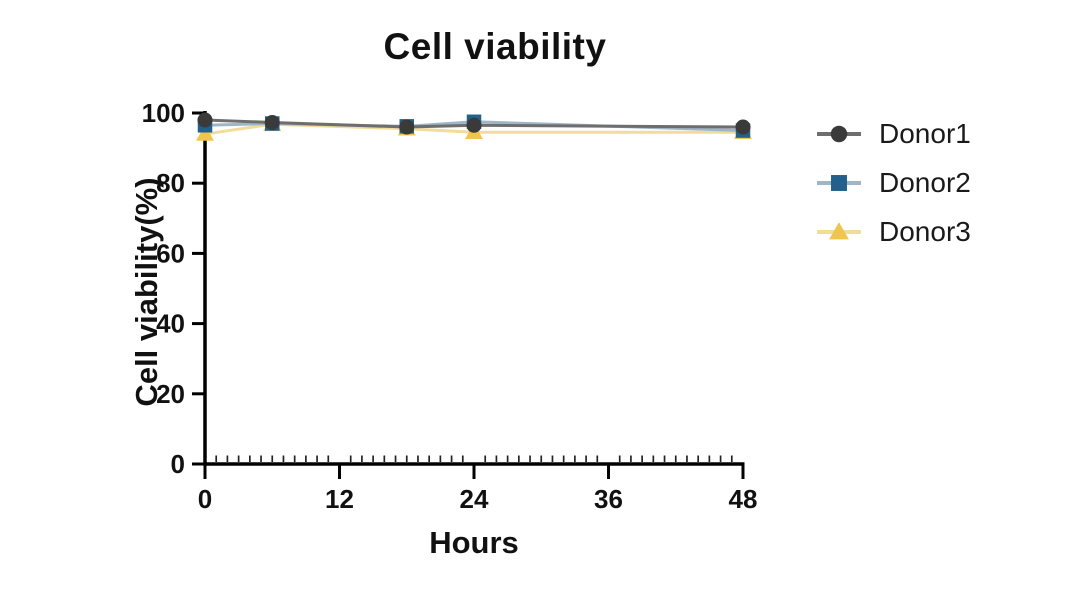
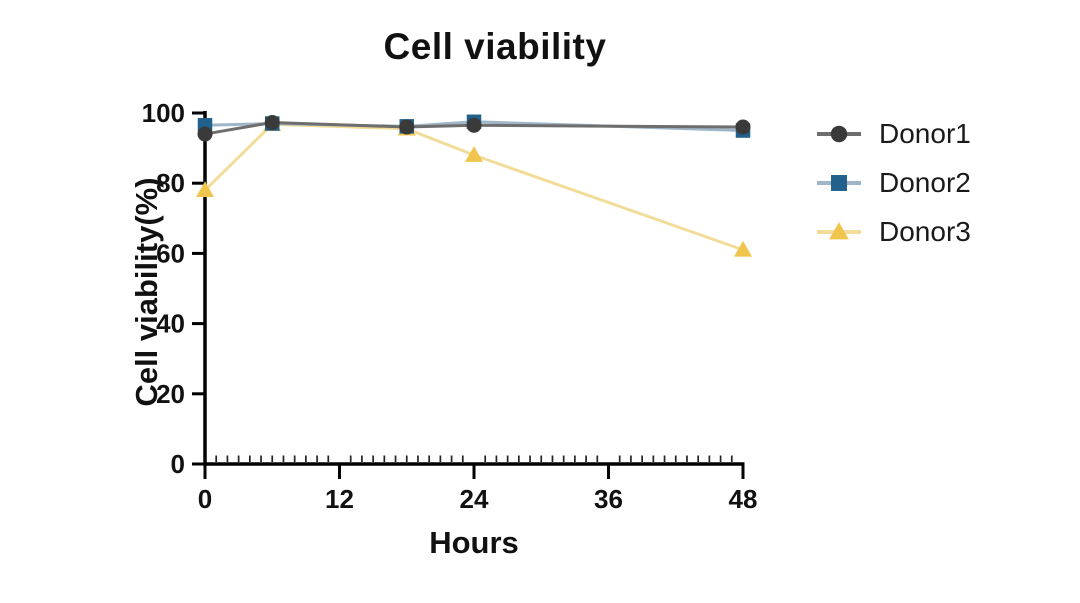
Donor1/0: 98 -> 94
Donor3/0: 94 -> 78
Donor3/24: 94 -> 88
Donor3/48: 94 -> 61
